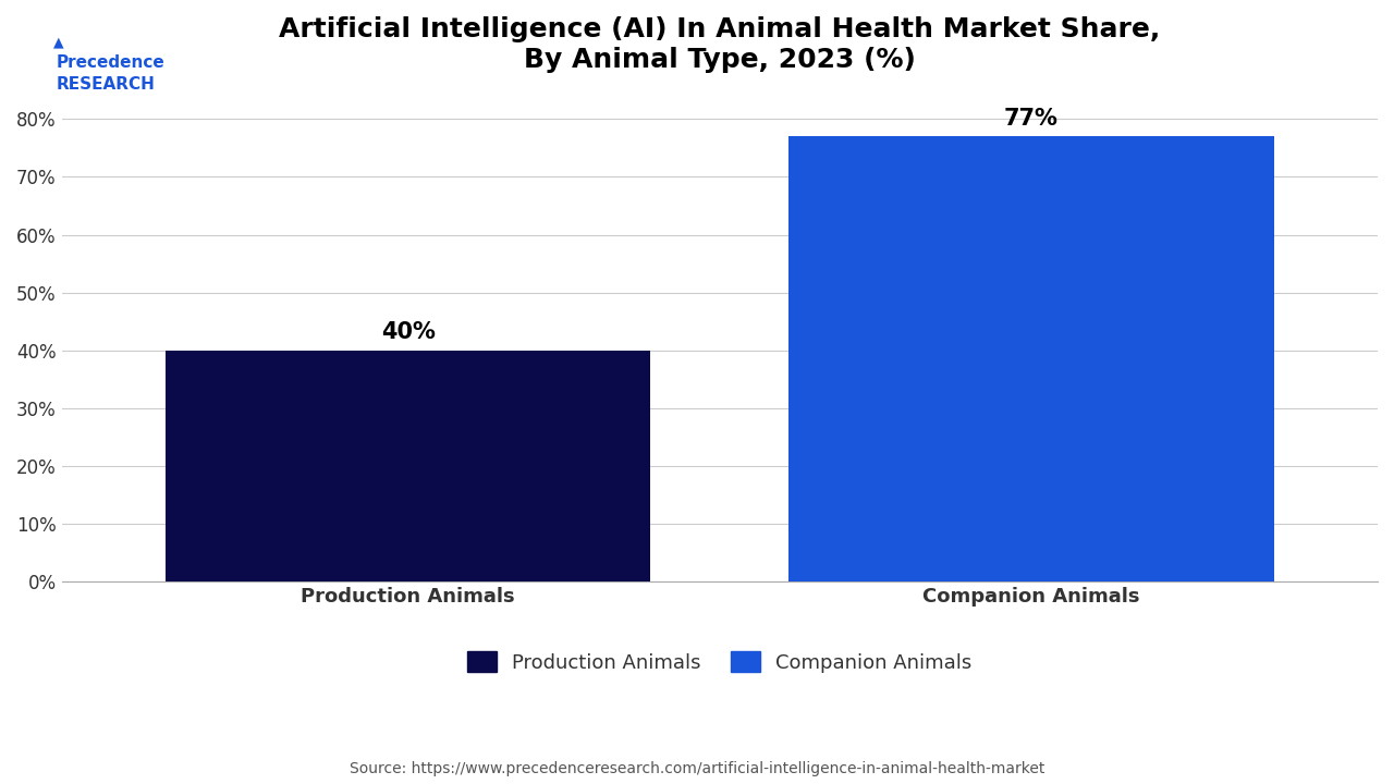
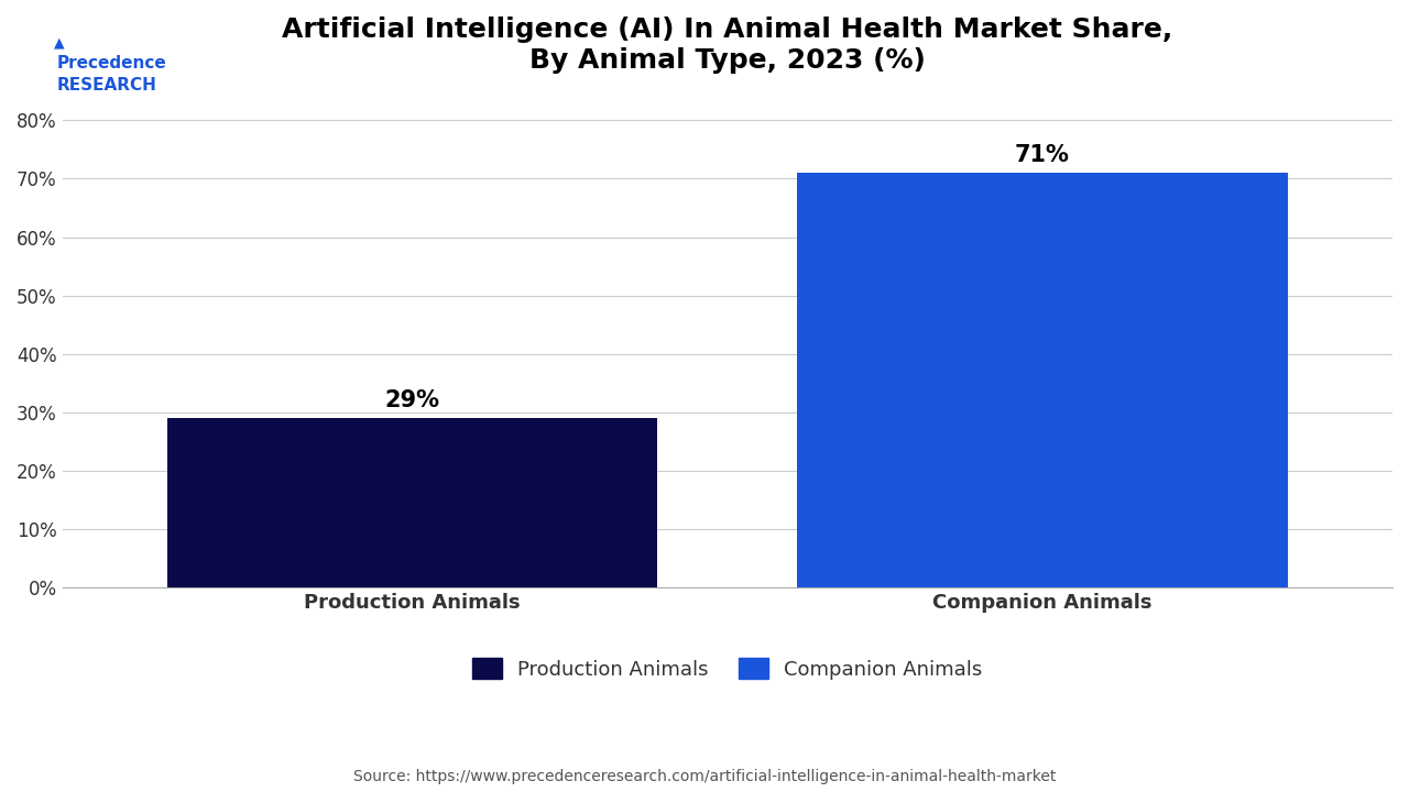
Production Animals: 40% -> 29%
Companion Animals: 77% -> 71%
